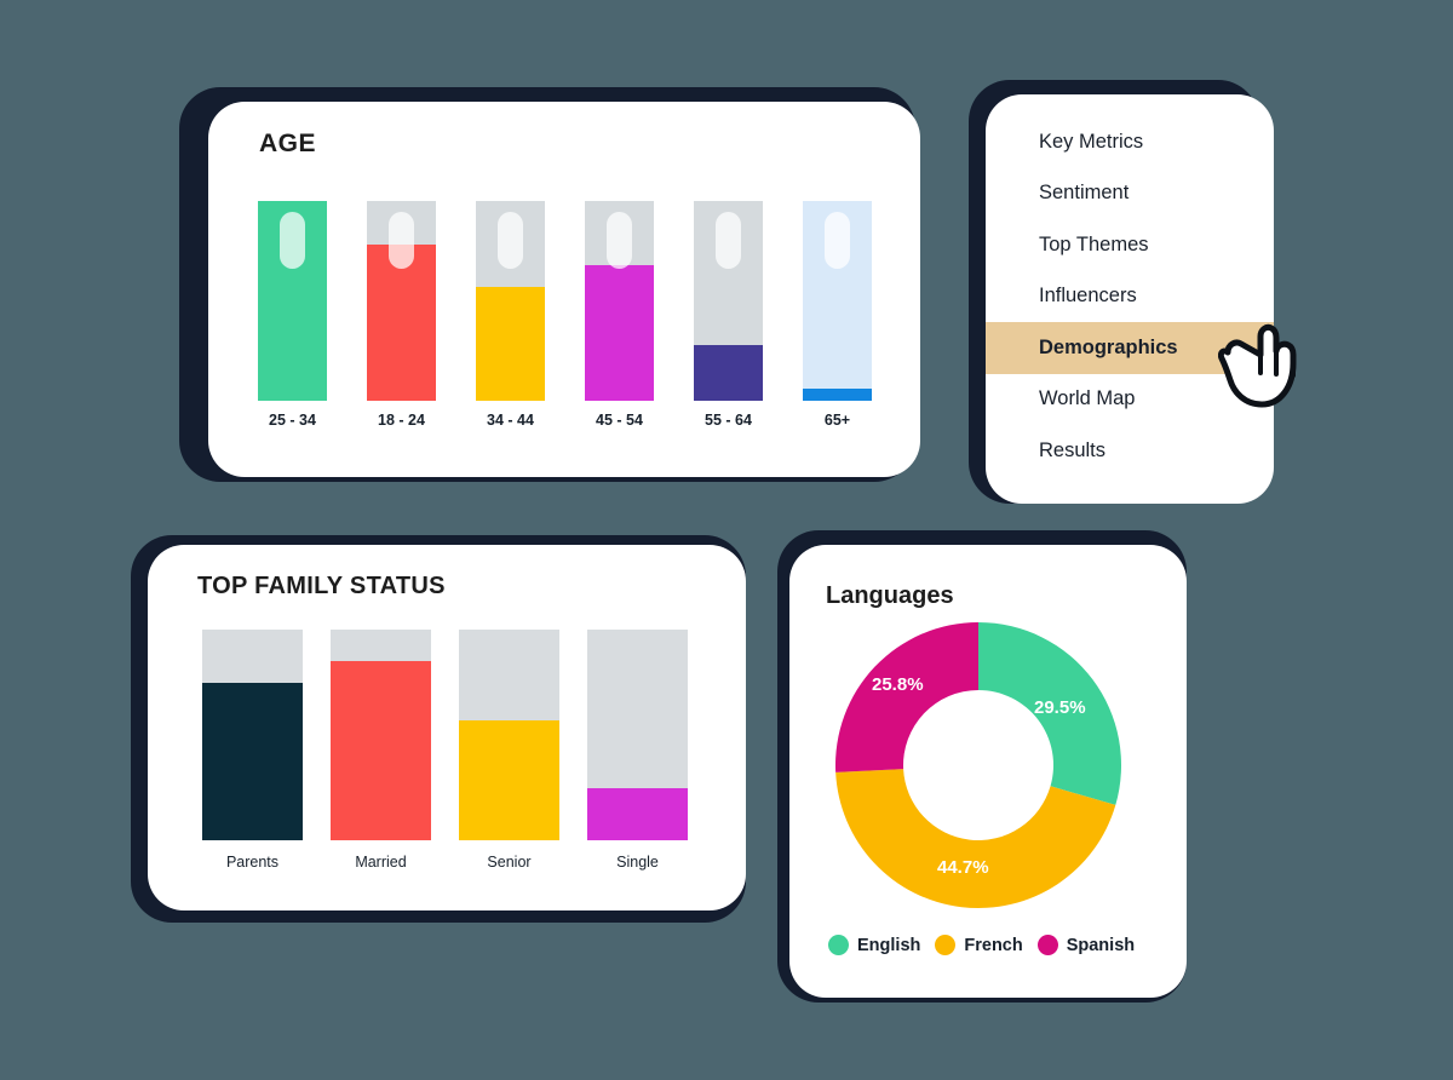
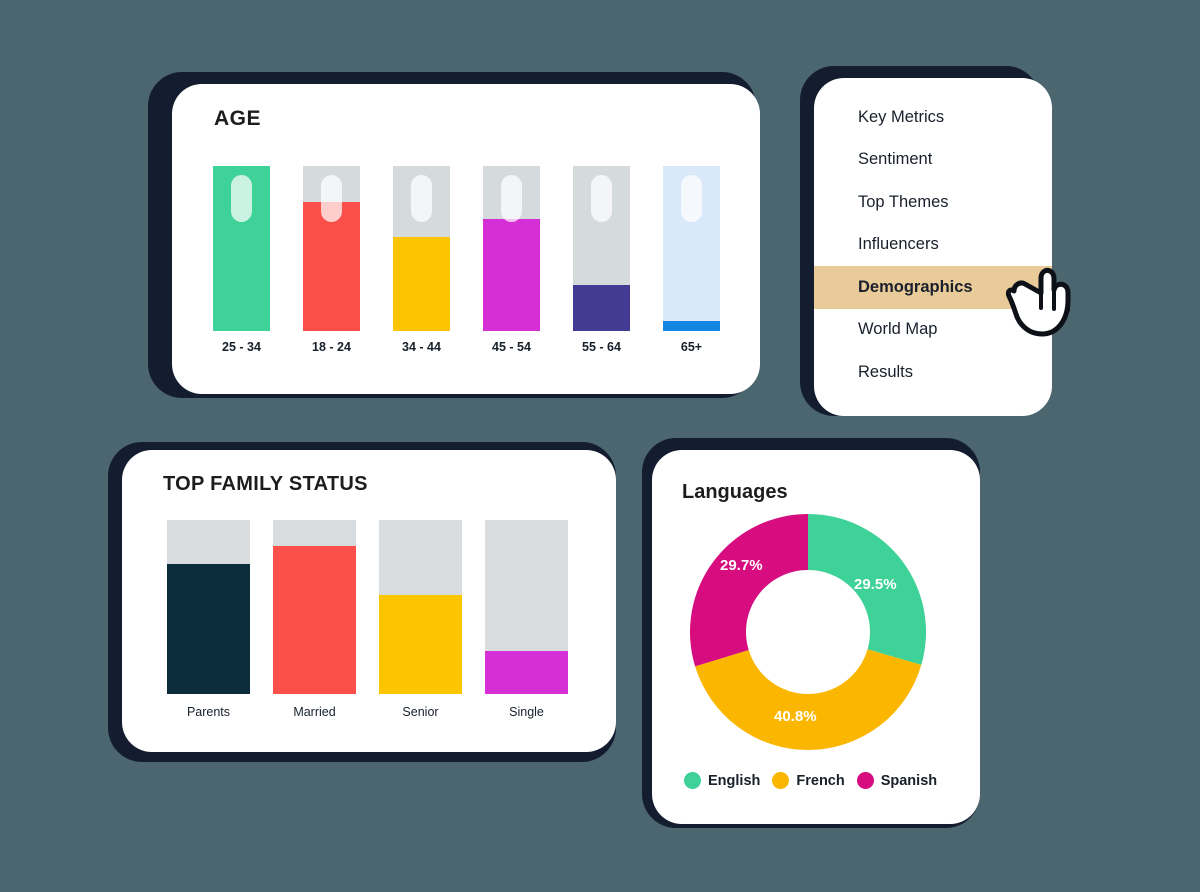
Languages/French: 44.7% -> 40.8%
Languages/Spanish: 25.8% -> 29.7%
